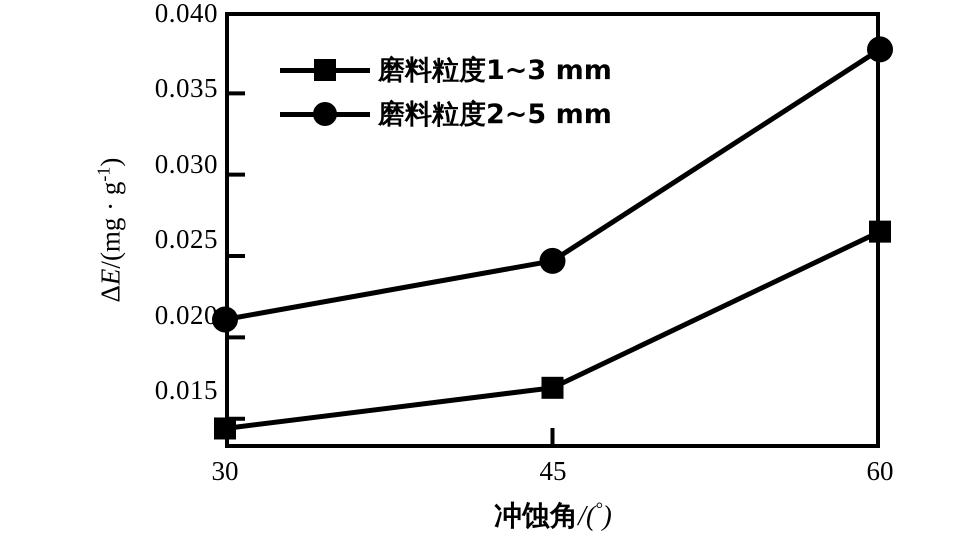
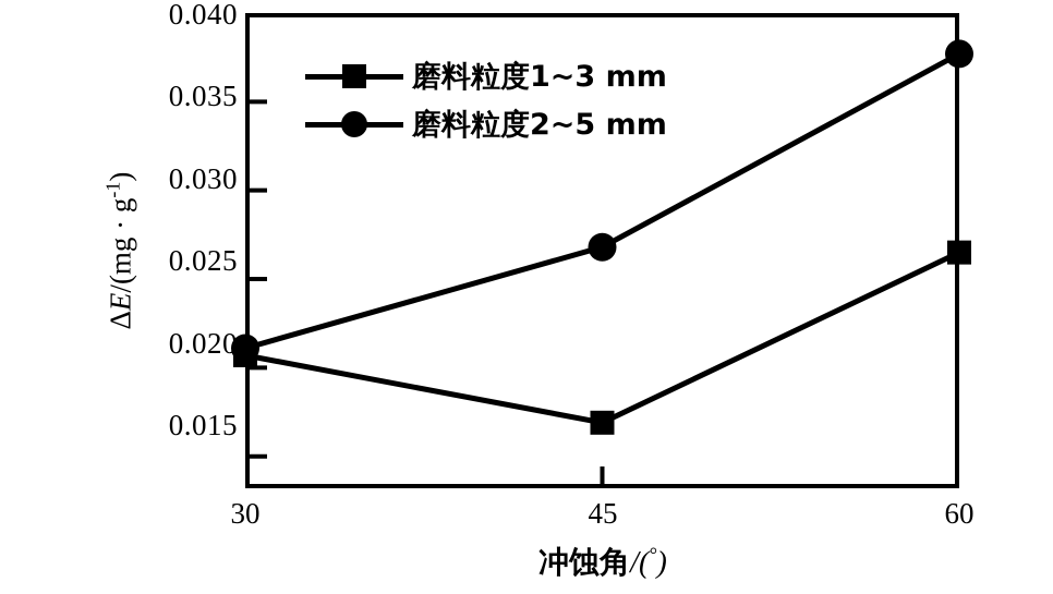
磨料粒度1~3 mm/30: 0.0144 -> 0.0207
磨料粒度2~5 mm/45: 0.0247 -> 0.0268
